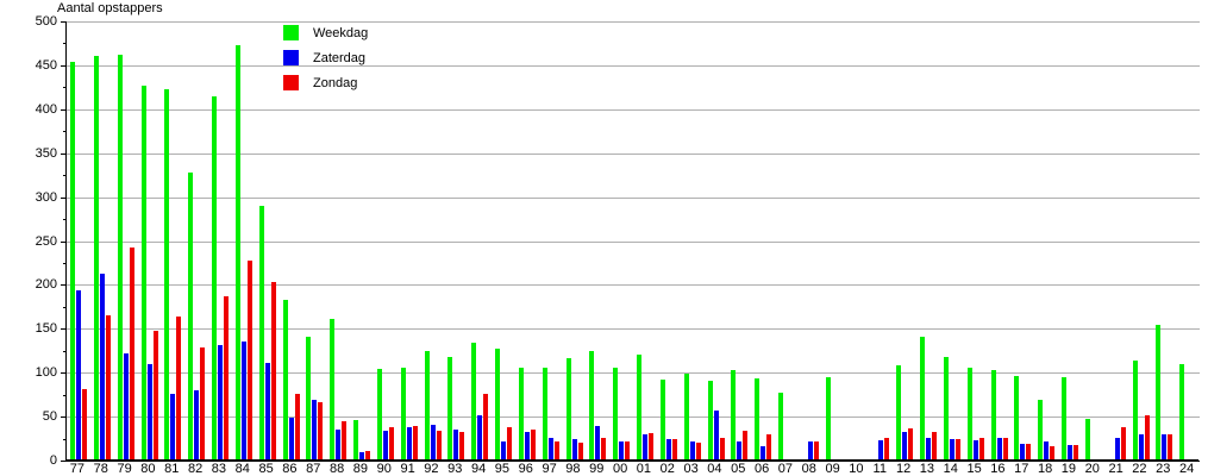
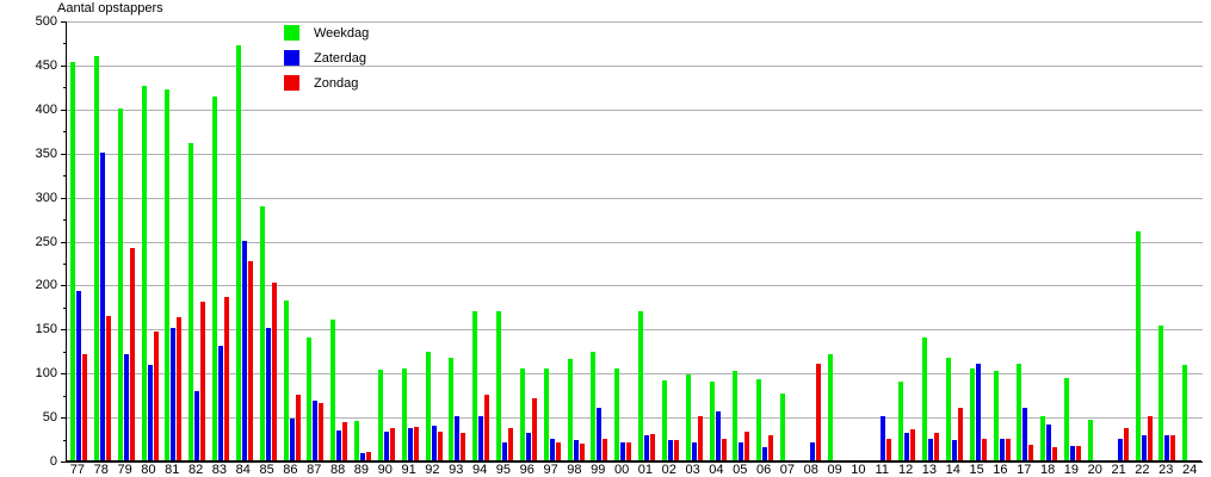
Zondag/77: 80 -> 120
Zaterdag/78: 210 -> 350
Weekdag/79: 460 -> 400
Zaterdag/81: 80 -> 150
Weekdag/82: 330 -> 360
Zondag/82: 130 -> 180
Zaterdag/84: 130 -> 250
Zaterdag/85: 110 -> 150
Zaterdag/93: 30 -> 50
Weekdag/94: 130 -> 170
Weekdag/95: 130 -> 170
Zondag/96: 30 -> 70
Zaterdag/99: 40 -> 60
Weekdag/01: 120 -> 170
Zondag/03: 20 -> 50
Zondag/08: 20 -> 110
Weekdag/09: 90 -> 120
Zaterdag/11: 20 -> 50
Weekdag/12: 110 -> 90
Zondag/14: 20 -> 60
Zaterdag/15: 20 -> 110
Weekdag/17: 100 -> 110
Zaterdag/17: 20 -> 60
Weekdag/18: 70 -> 50
Zaterdag/18: 20 -> 40
Weekdag/22: 110 -> 260
